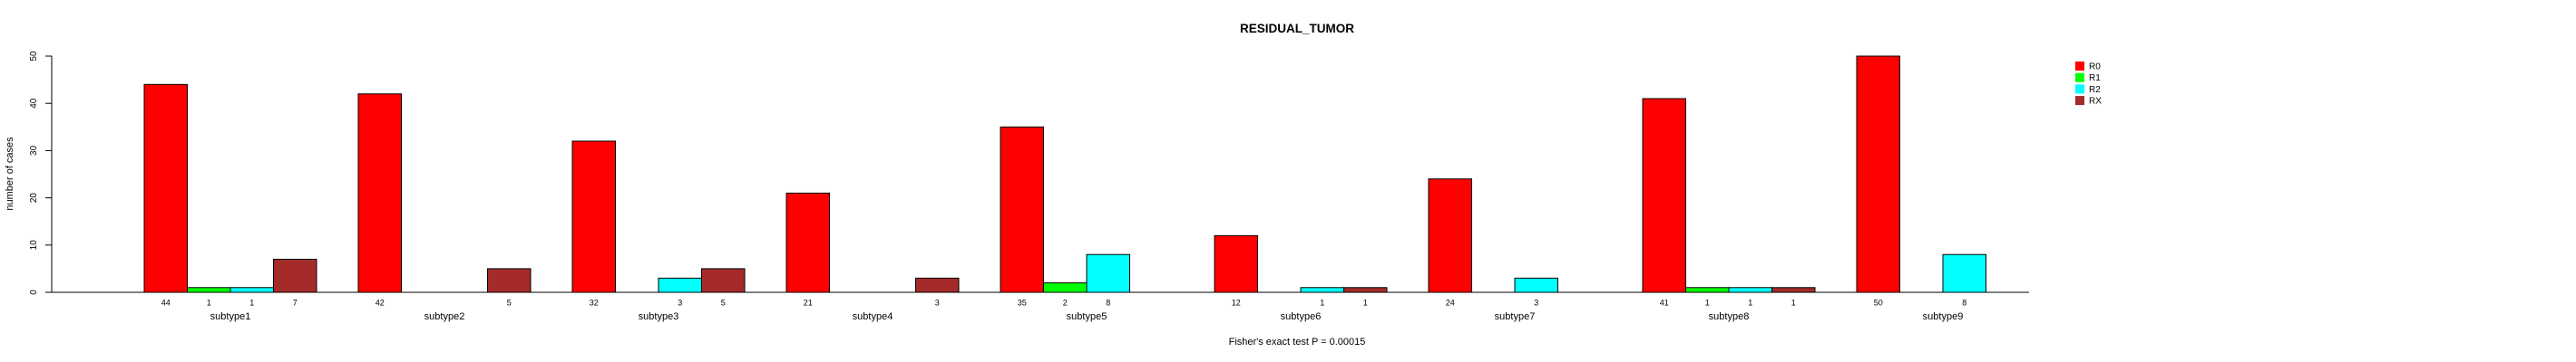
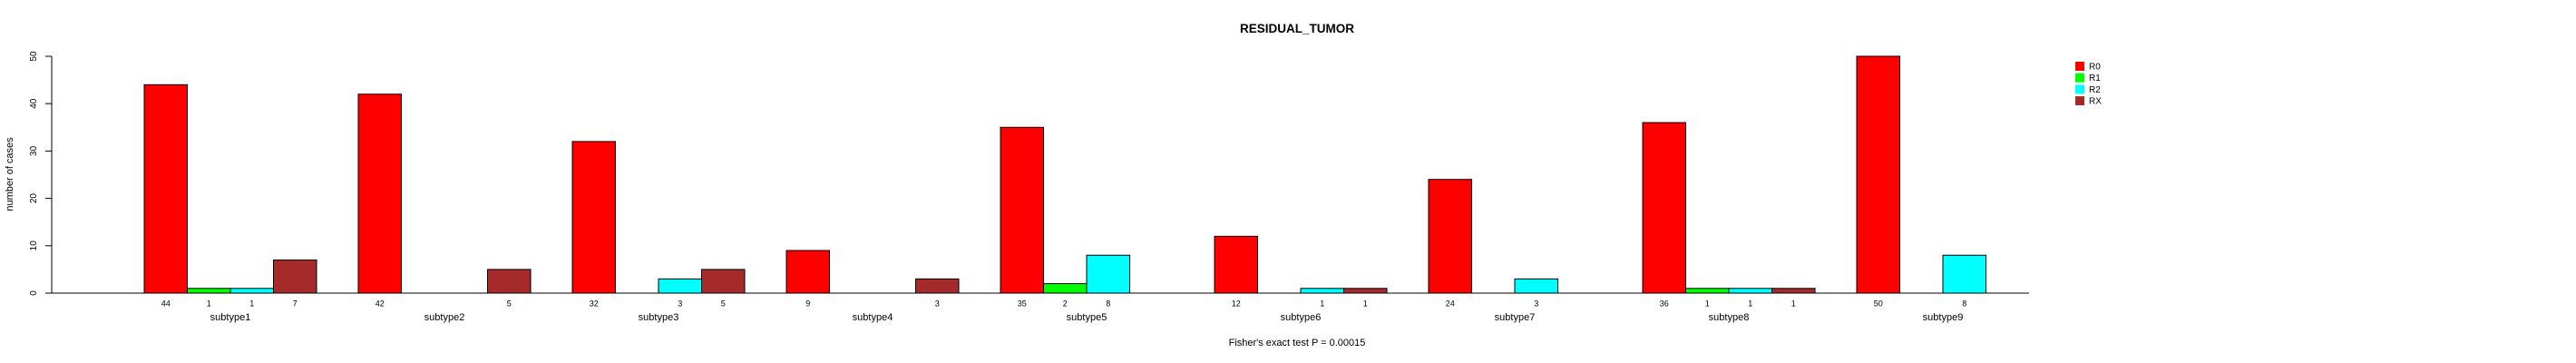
R0/subtype4: 21 -> 9
R0/subtype8: 41 -> 36
